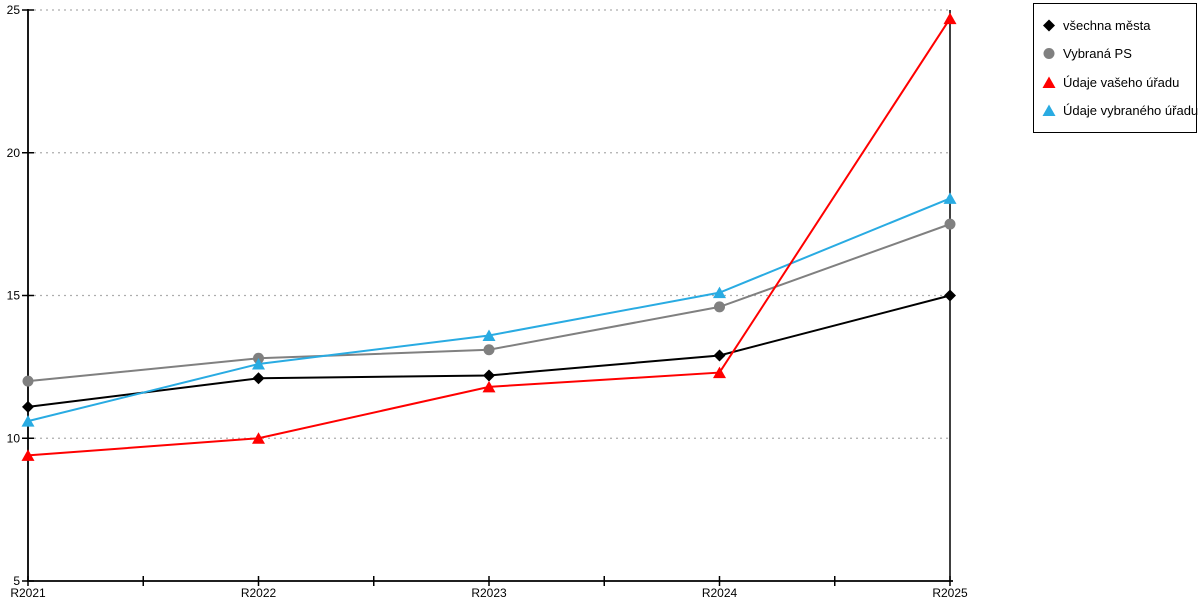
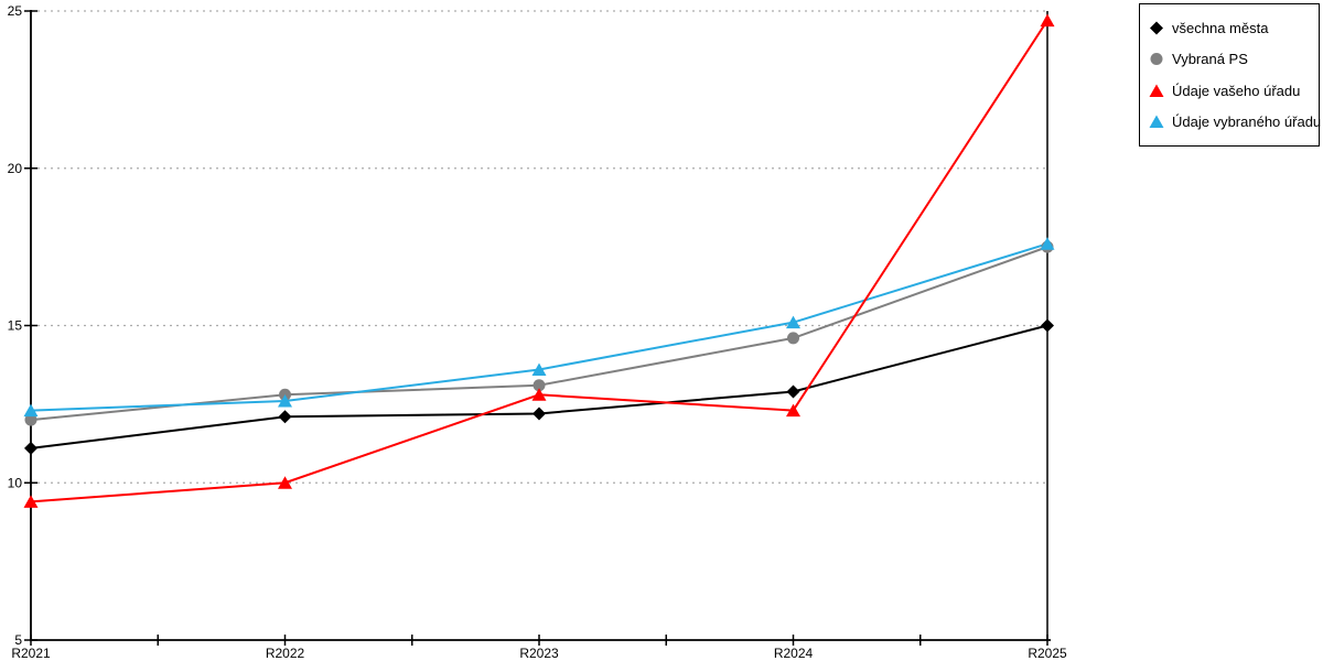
Údaje vybraného úřadu/R2021: 10.6 -> 12.3
Údaje vašeho úřadu/R2023: 11.8 -> 12.8
Údaje vybraného úřadu/R2025: 18.4 -> 17.6
